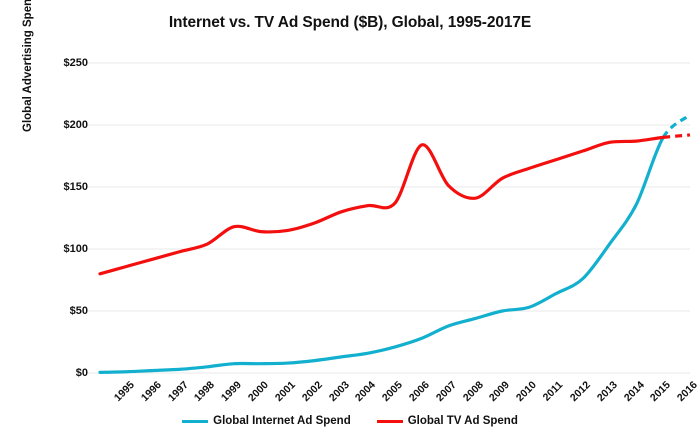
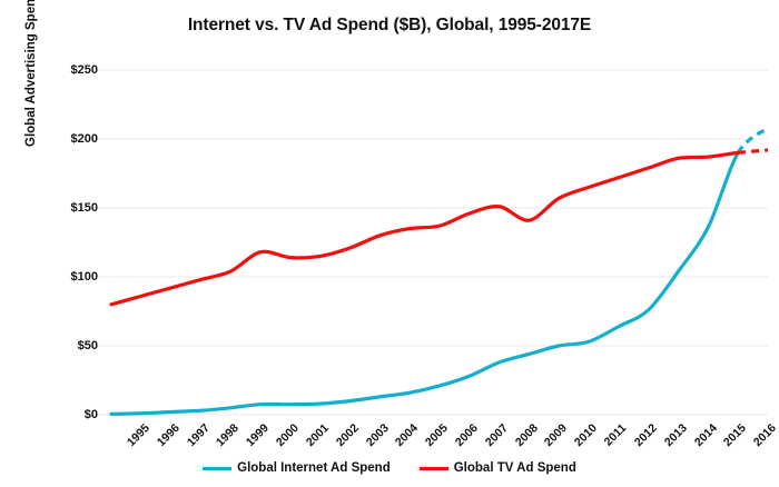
Global TV Ad Spend/2007: $184 -> $146
